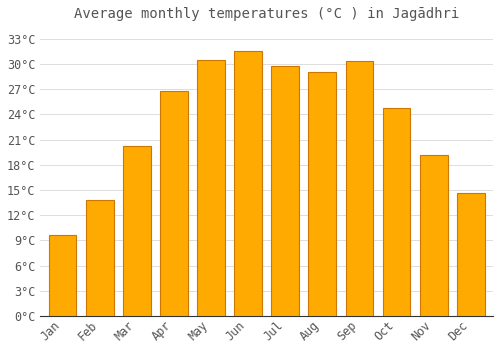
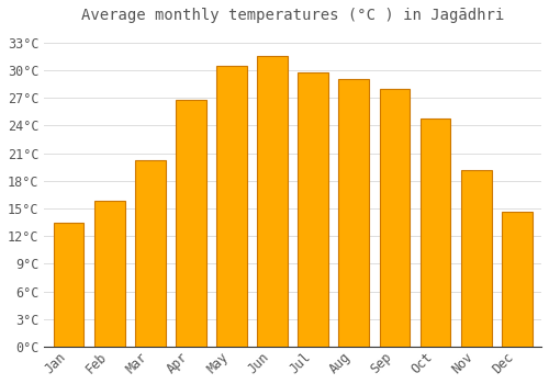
Jan: 9.6°C -> 13.5°C
Feb: 13.8°C -> 15.8°C
Sep: 30.4°C -> 28.0°C
